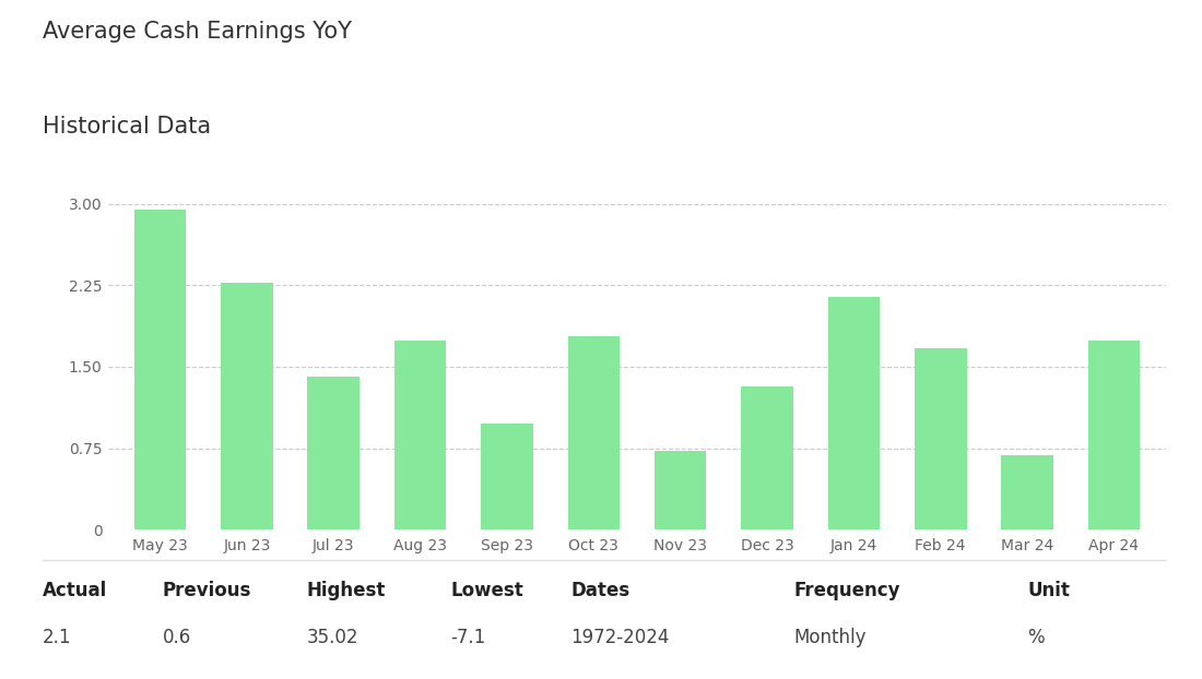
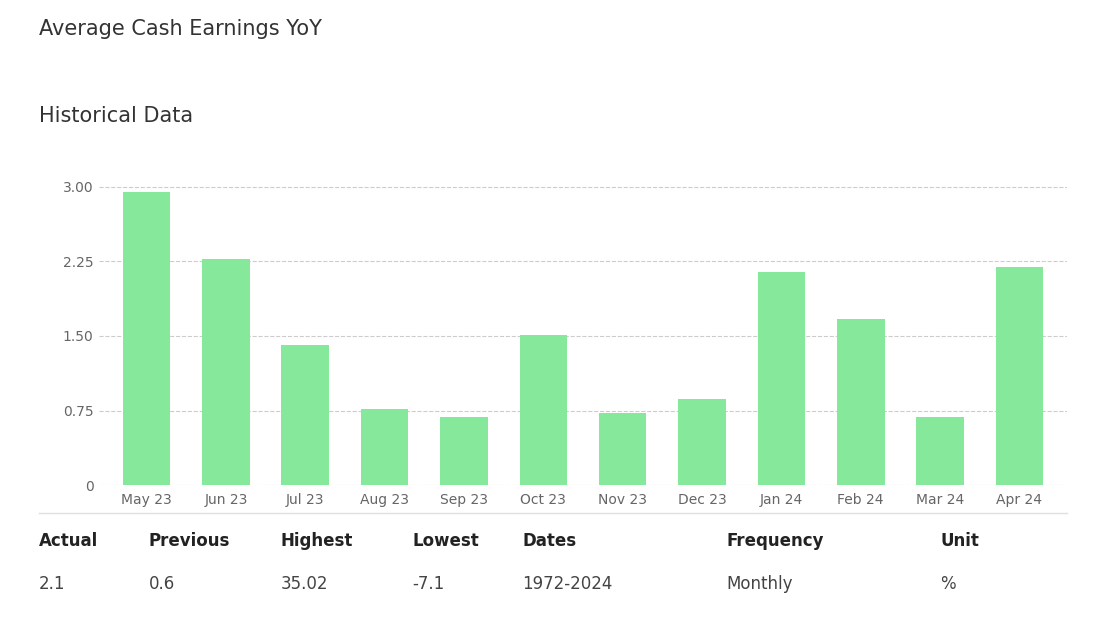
Aug 23: 1.74 -> 0.77
Sep 23: 0.98 -> 0.68
Oct 23: 1.78 -> 1.51
Dec 23: 1.32 -> 0.87
Apr 24: 1.74 -> 2.19
